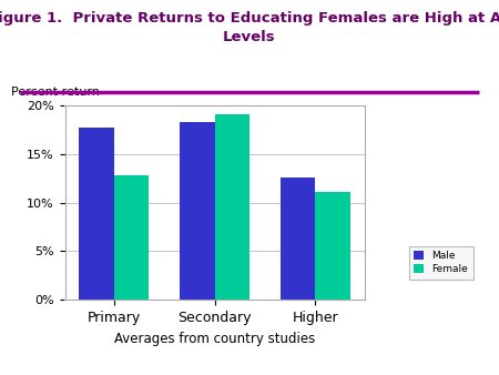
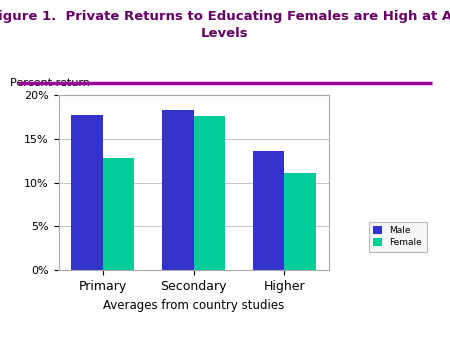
Female/Secondary: 19.0% -> 17.6%
Male/Higher: 12.6% -> 13.6%
